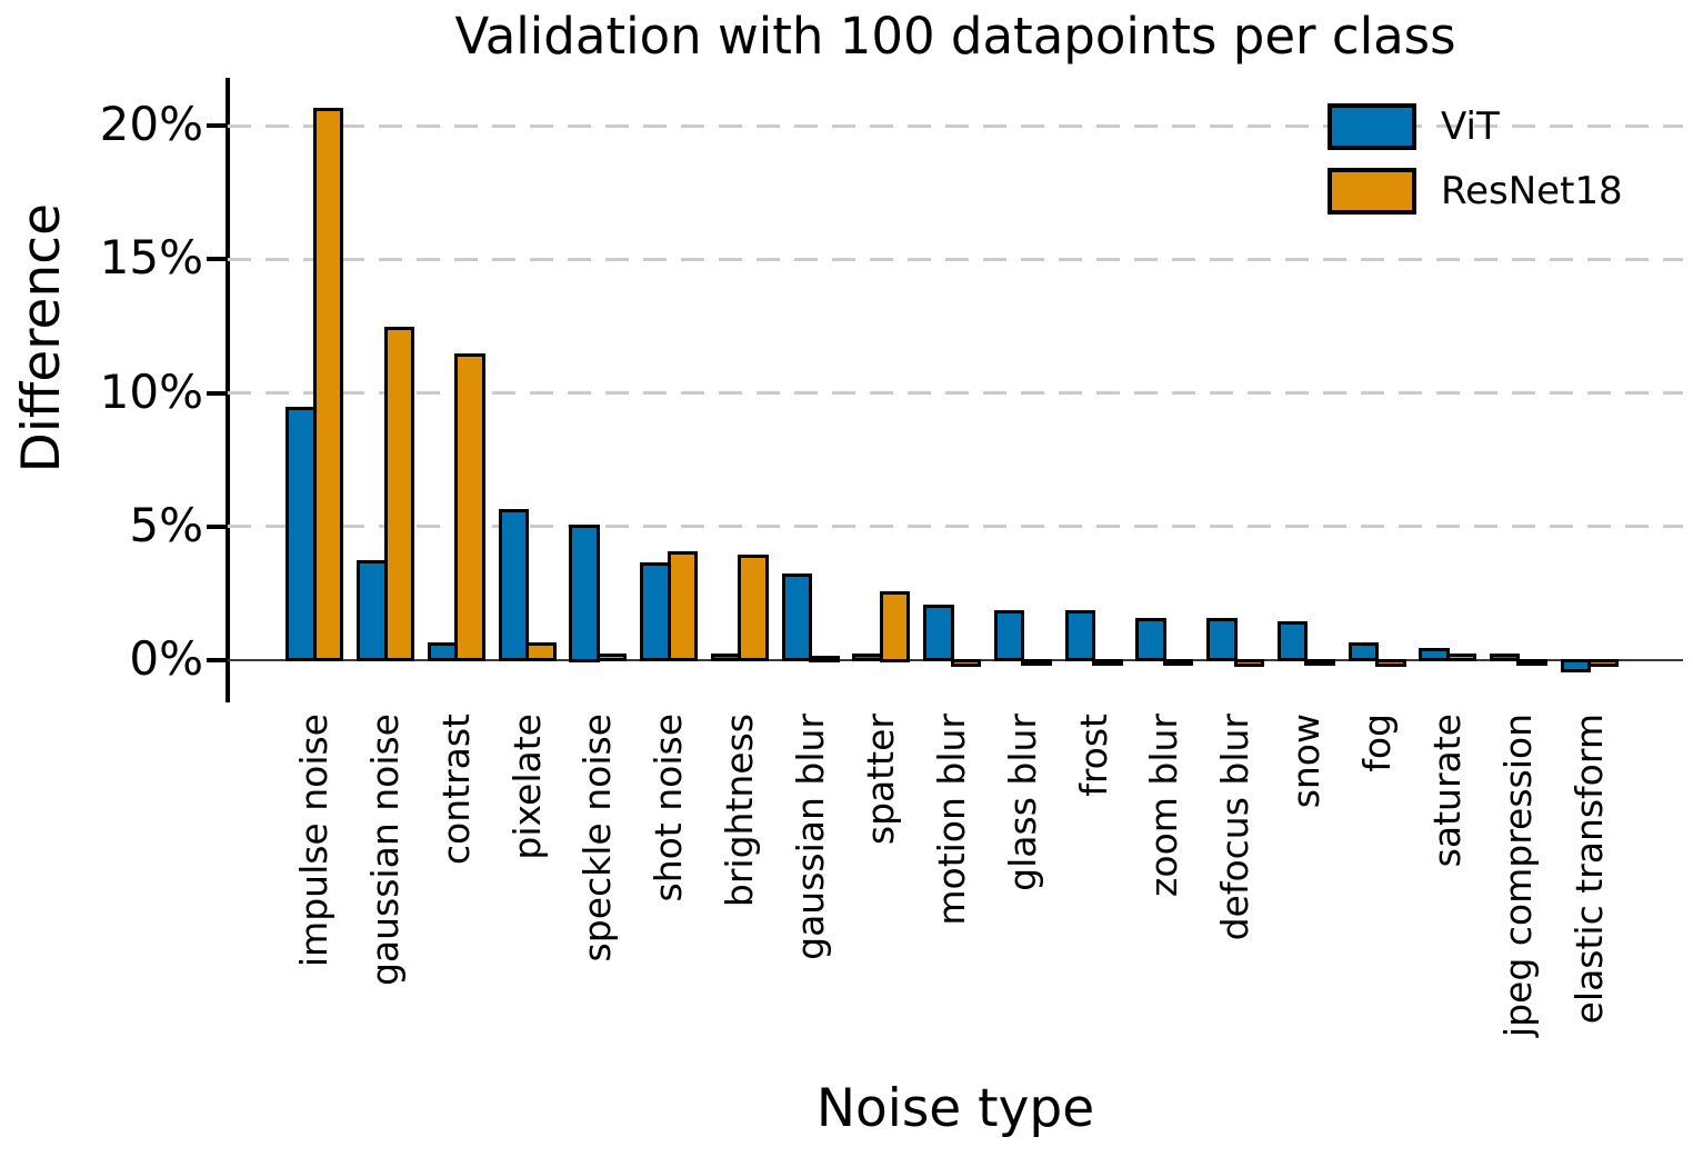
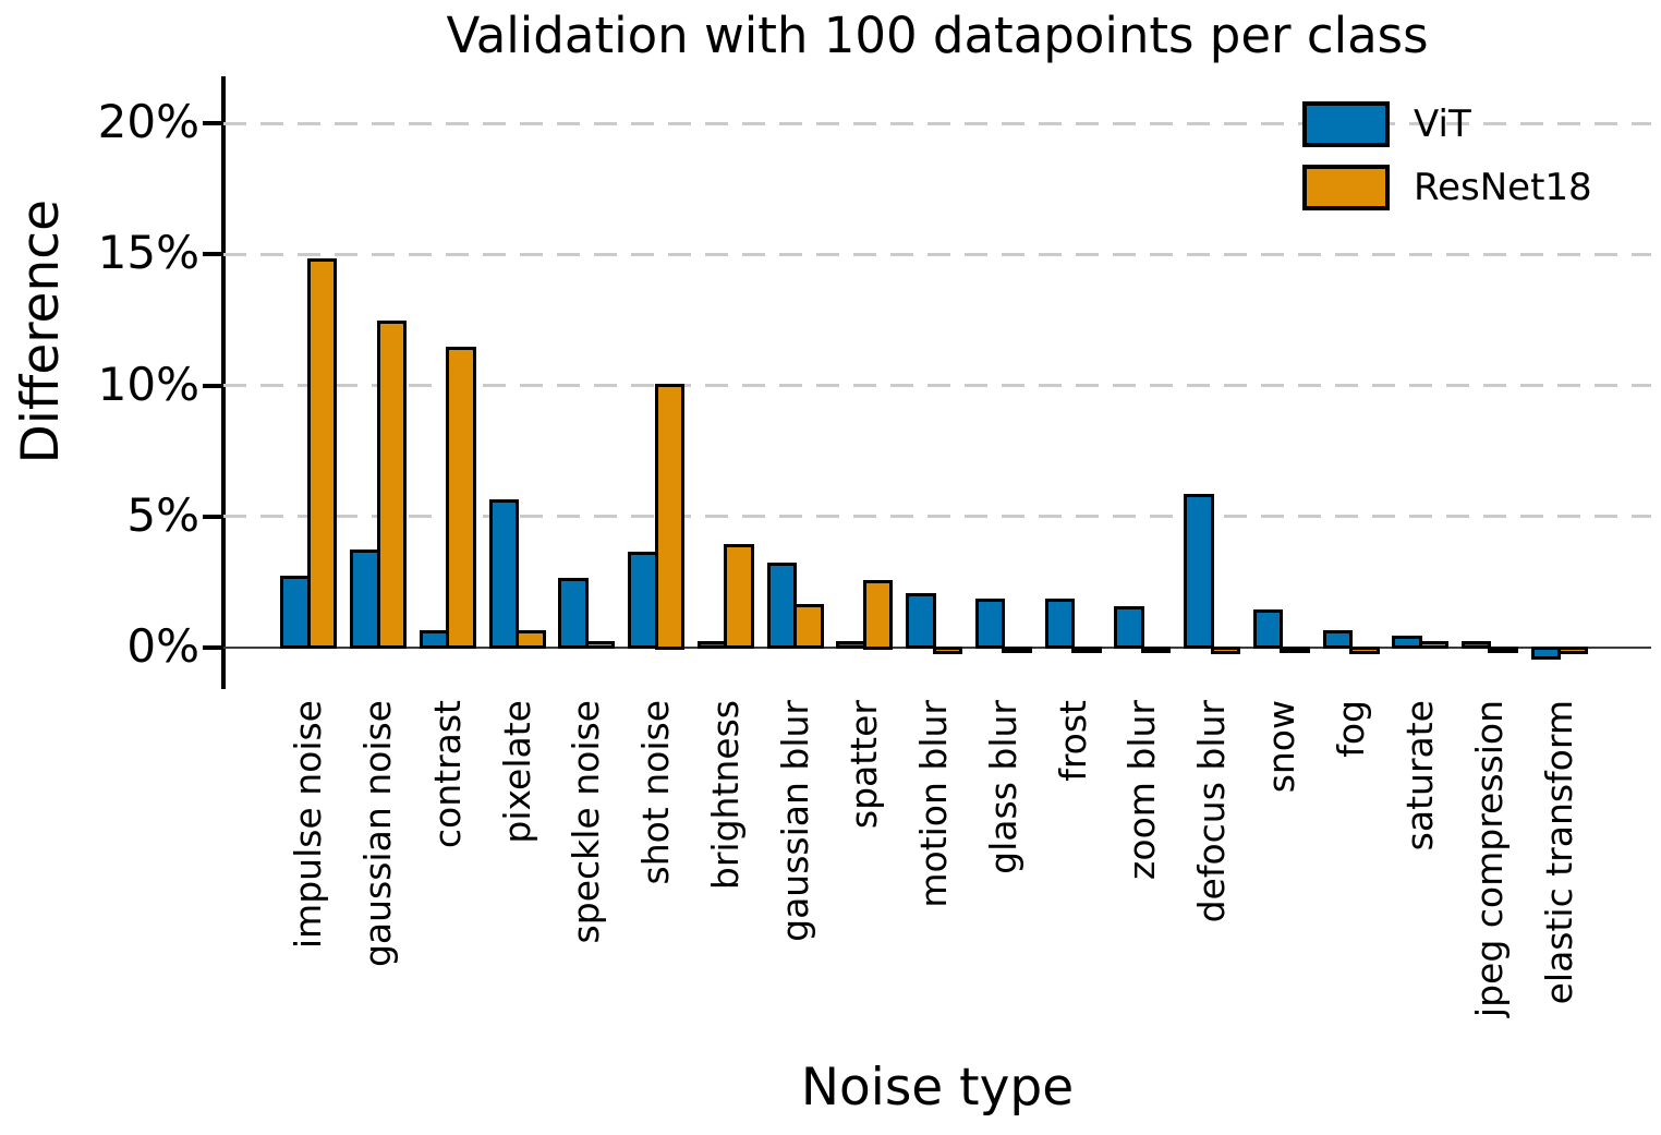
ViT/impulse noise: 9.4% -> 2.7%
ResNet18/impulse noise: 20.6% -> 14.8%
ViT/speckle noise: 5.0% -> 2.6%
ResNet18/shot noise: 4.0% -> 10.0%
ResNet18/gaussian blur: 0.1% -> 1.6%
ViT/defocus blur: 1.5% -> 5.8%
